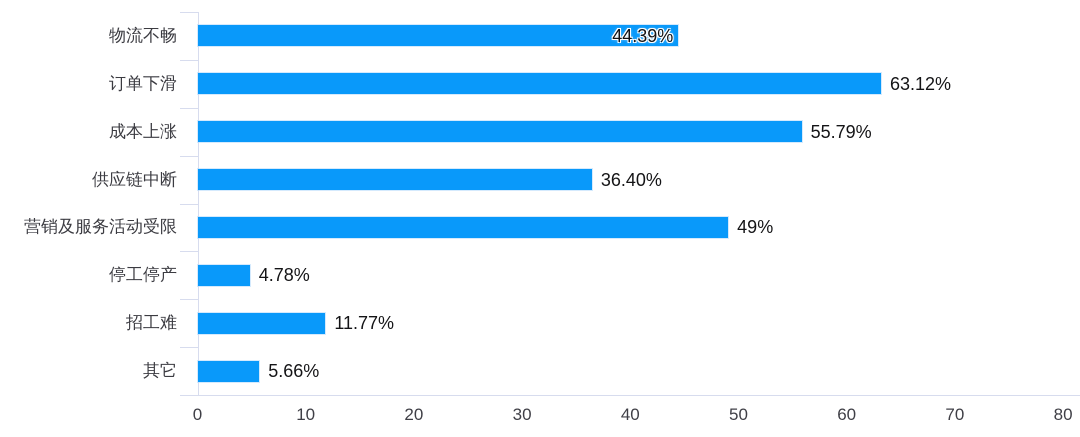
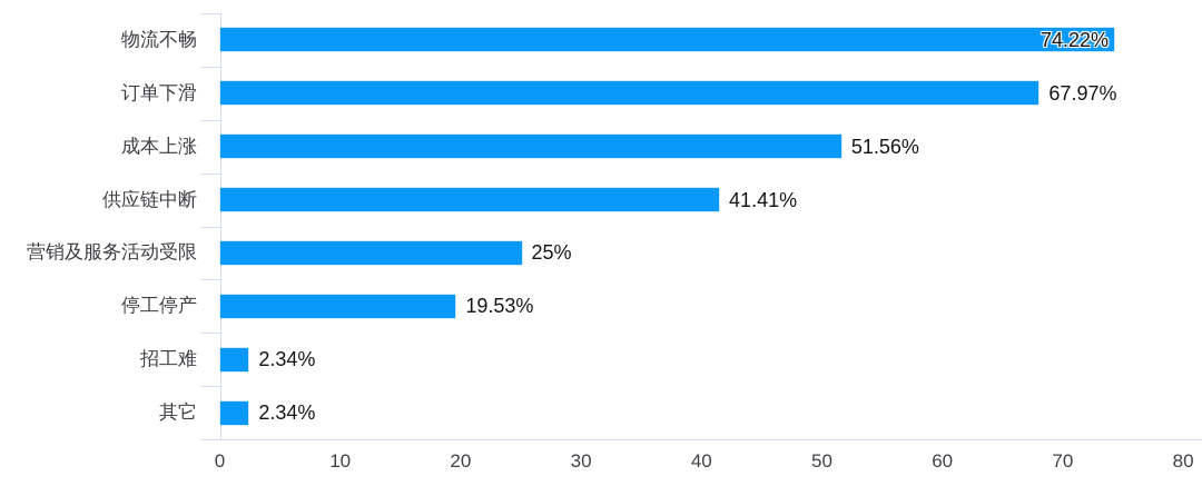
物流不畅: 44.39% -> 74.22%
订单下滑: 63.12% -> 67.97%
成本上涨: 55.79% -> 51.56%
供应链中断: 36.40% -> 41.41%
营销及服务活动受限: 49% -> 25%
停工停产: 4.78% -> 19.53%
招工难: 11.77% -> 2.34%
其它: 5.66% -> 2.34%
